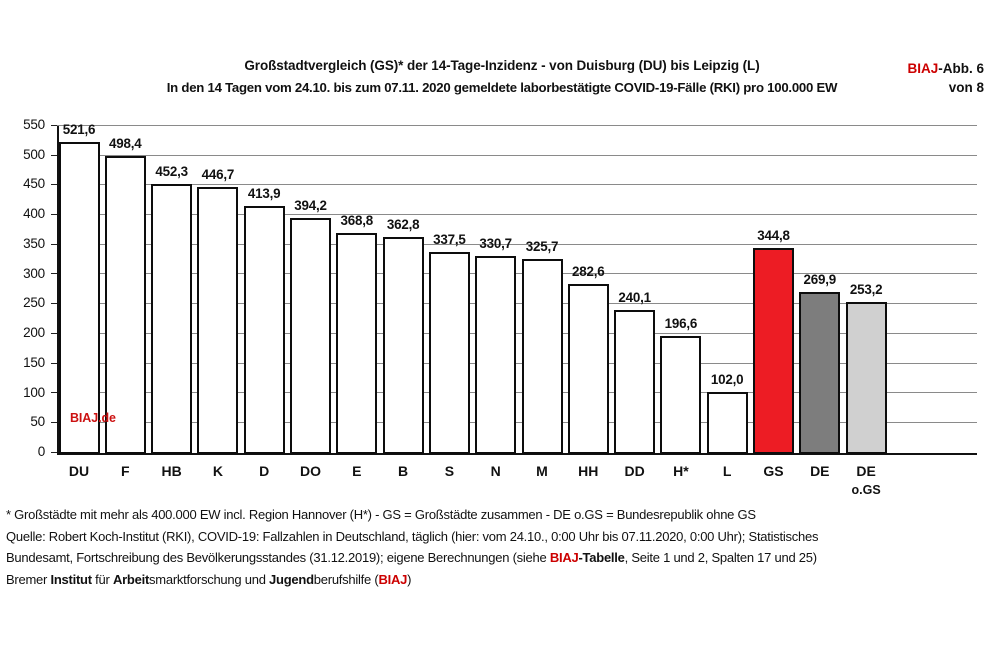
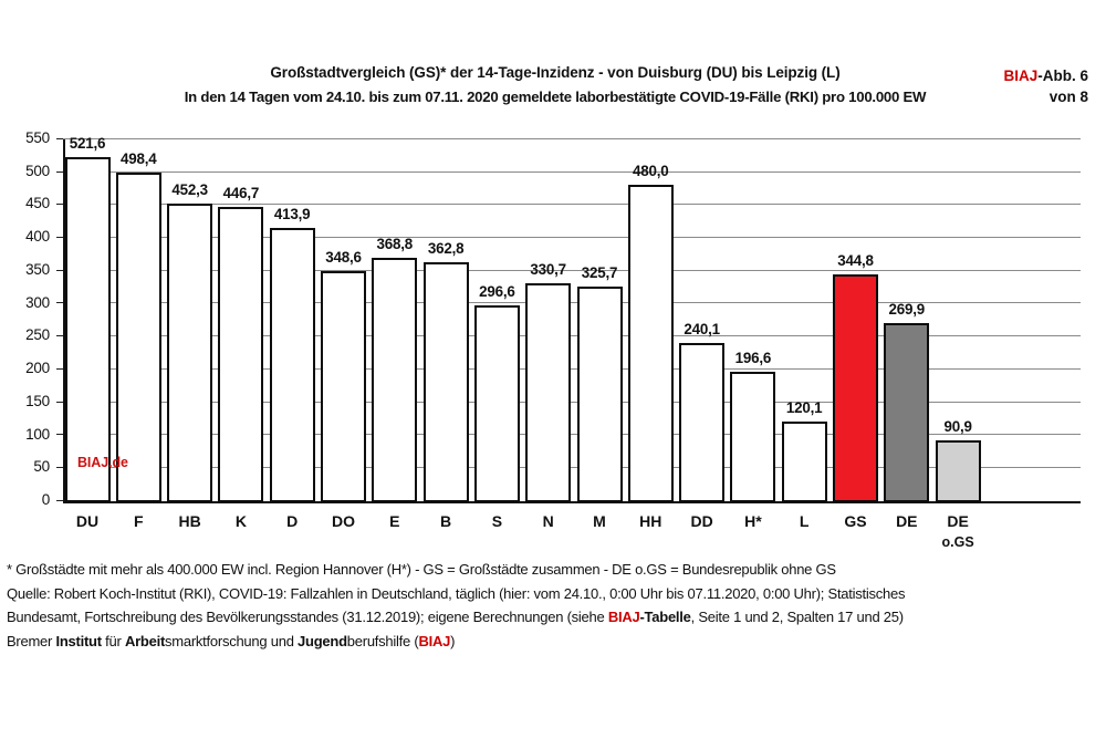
DO: 394,2 -> 348,6
S: 337,5 -> 296,6
HH: 282,6 -> 480,0
L: 102,0 -> 120,1
DE o.GS: 253,2 -> 90,9
